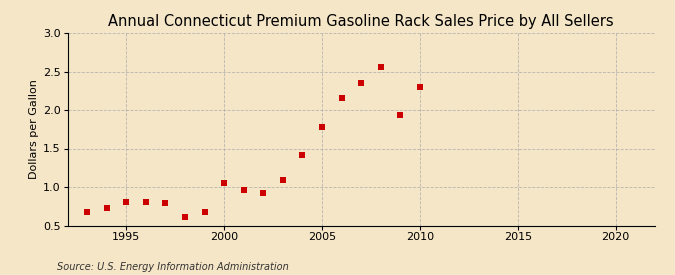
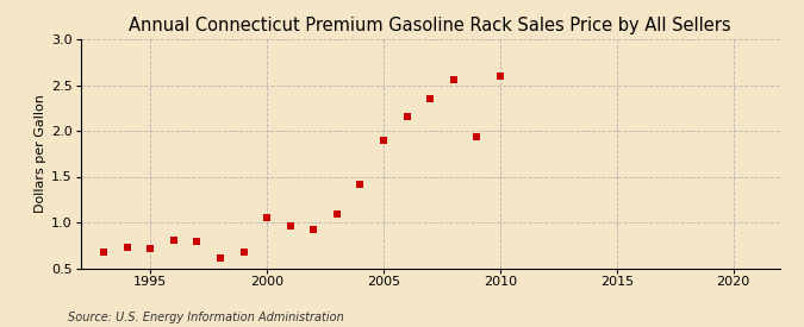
1995: 0.80 -> 0.72
2005: 1.78 -> 1.90
2010: 2.30 -> 2.60
